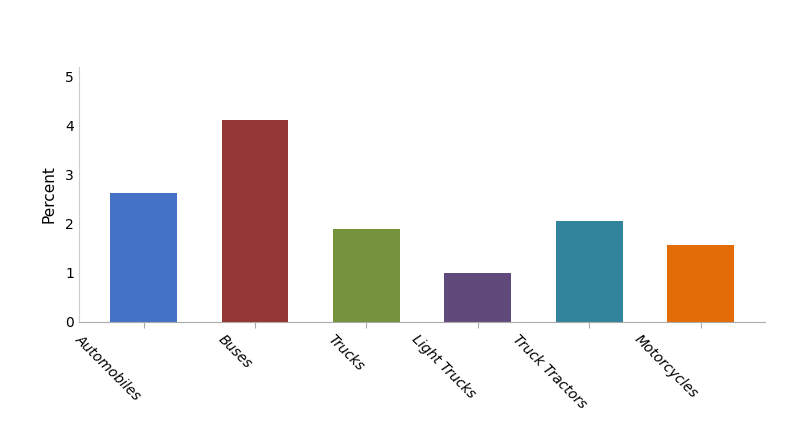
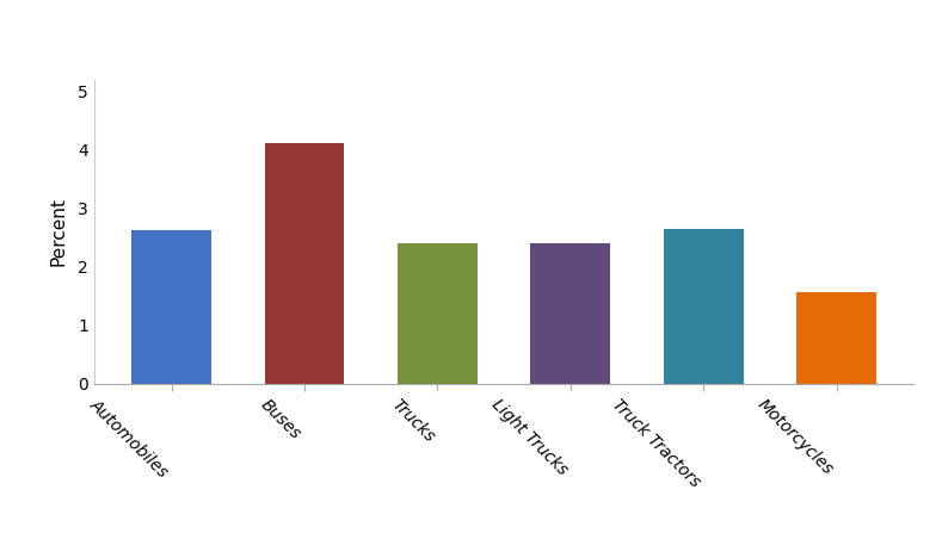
Trucks: 1.90 -> 2.40
Light Trucks: 1.00 -> 2.40
Truck Tractors: 2.05 -> 2.65
